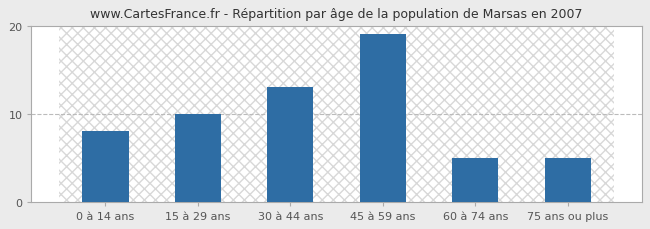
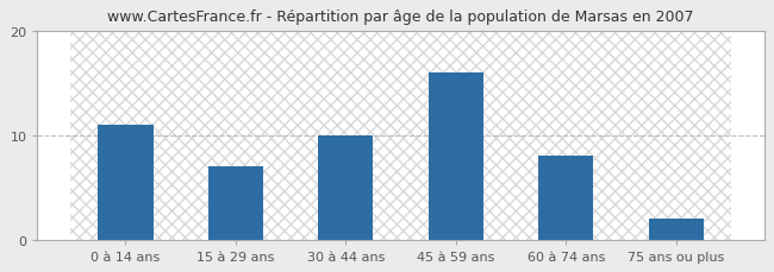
0 à 14 ans: 8 -> 11
15 à 29 ans: 10 -> 7
30 à 44 ans: 13 -> 10
45 à 59 ans: 19 -> 16
60 à 74 ans: 5 -> 8
75 ans ou plus: 5 -> 2
